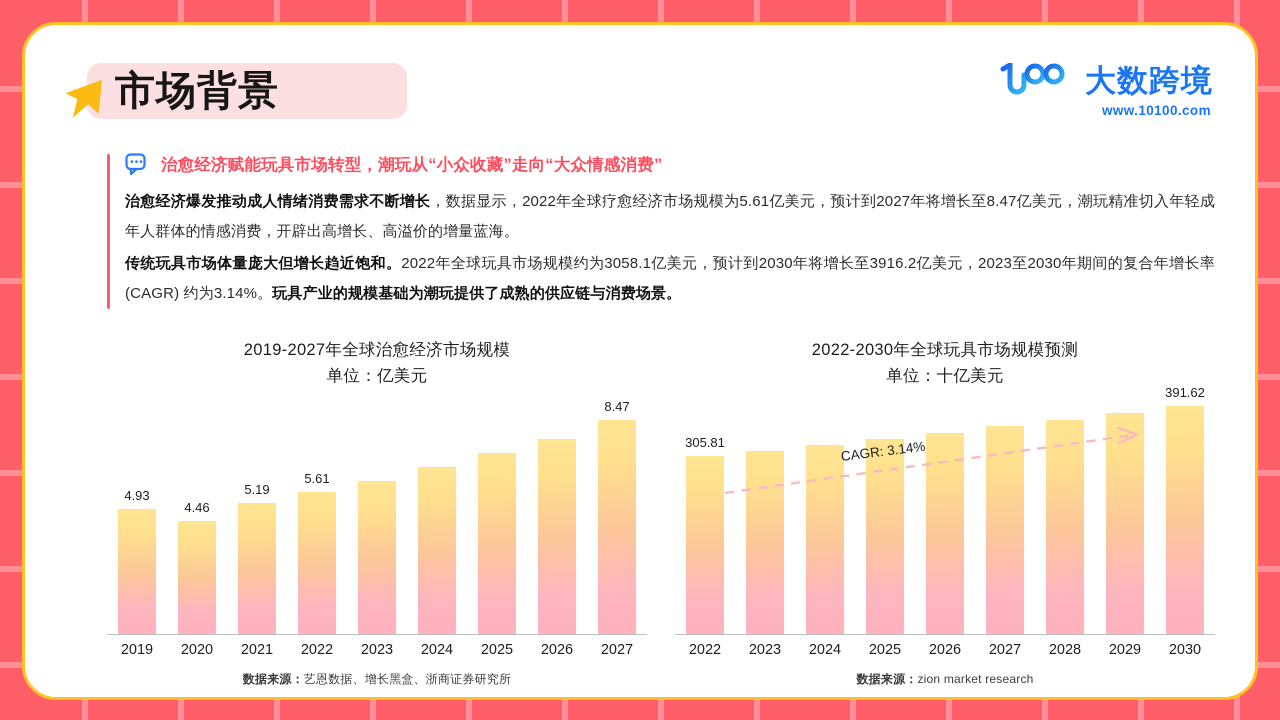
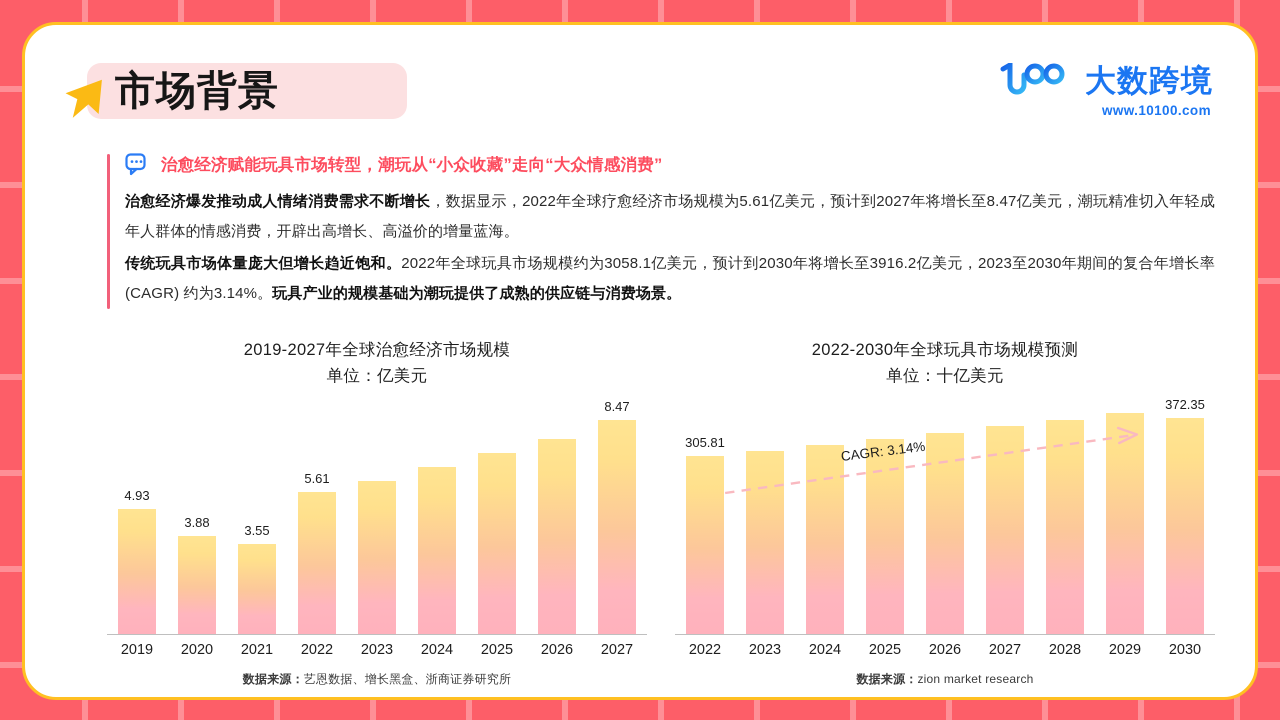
2019-2027年全球治愈经济市场规模/2020: 4.46 -> 3.88
2019-2027年全球治愈经济市场规模/2021: 5.19 -> 3.55
2022-2030年全球玩具市场规模预测/2030: 391.62 -> 372.35
